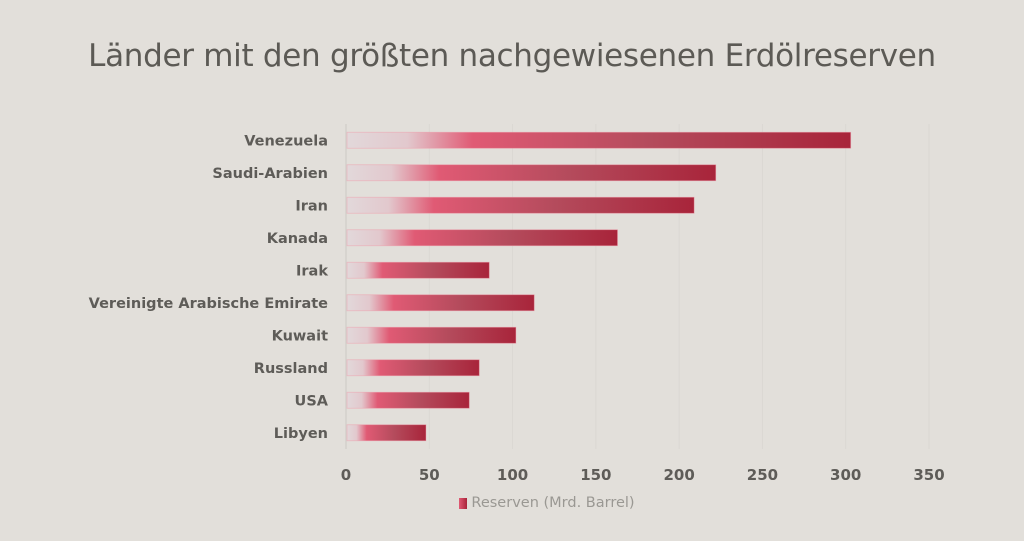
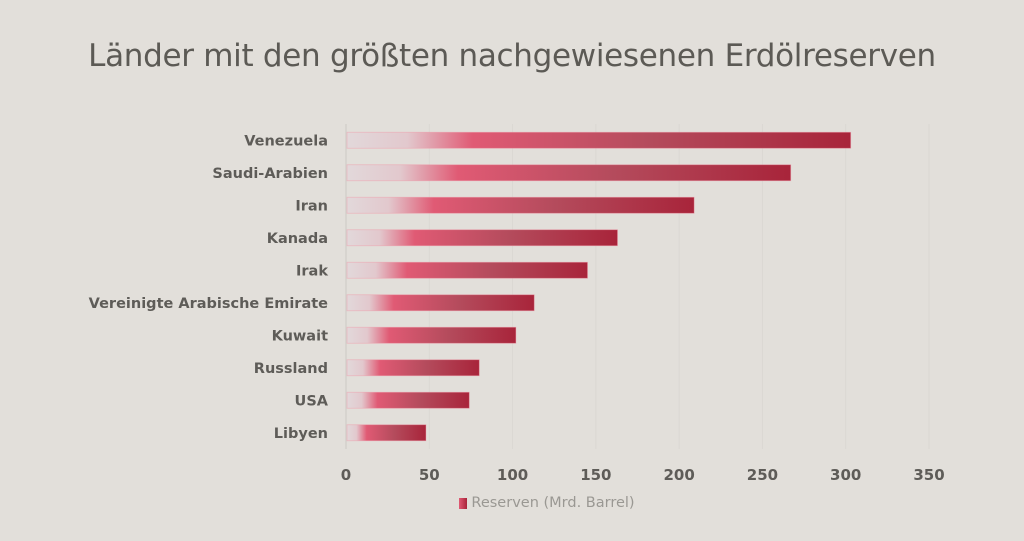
Saudi-Arabien: 222 -> 267
Irak: 86 -> 145
